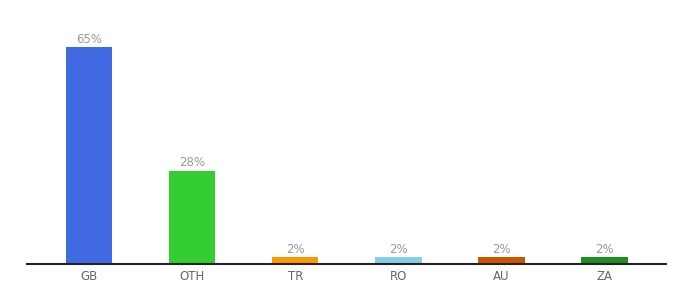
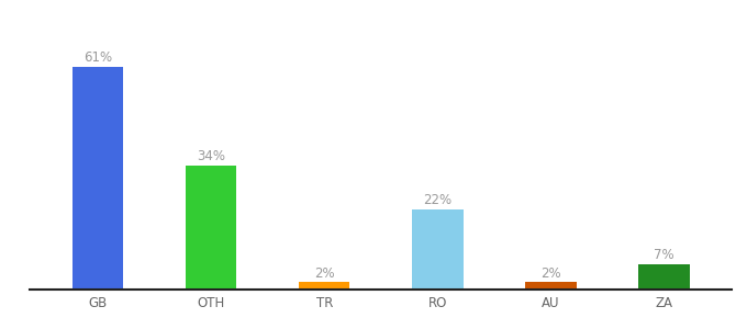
GB: 65% -> 61%
OTH: 28% -> 34%
RO: 2% -> 22%
ZA: 2% -> 7%
